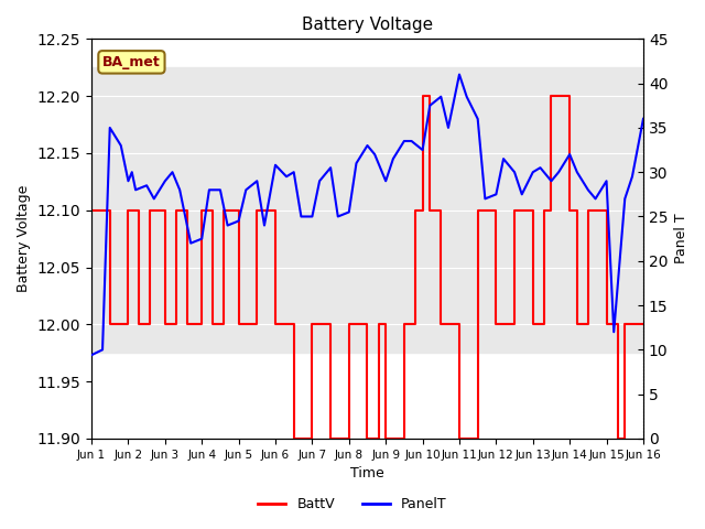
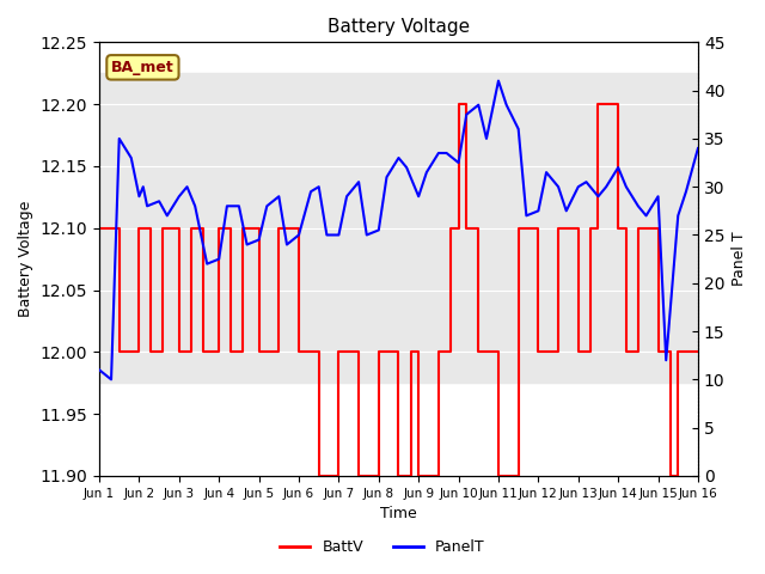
PanelT/Jun 1: 9.4 -> 11.0
PanelT/Jun 6: 30.8 -> 25.0
PanelT/Jun 16: 36.0 -> 34.0
